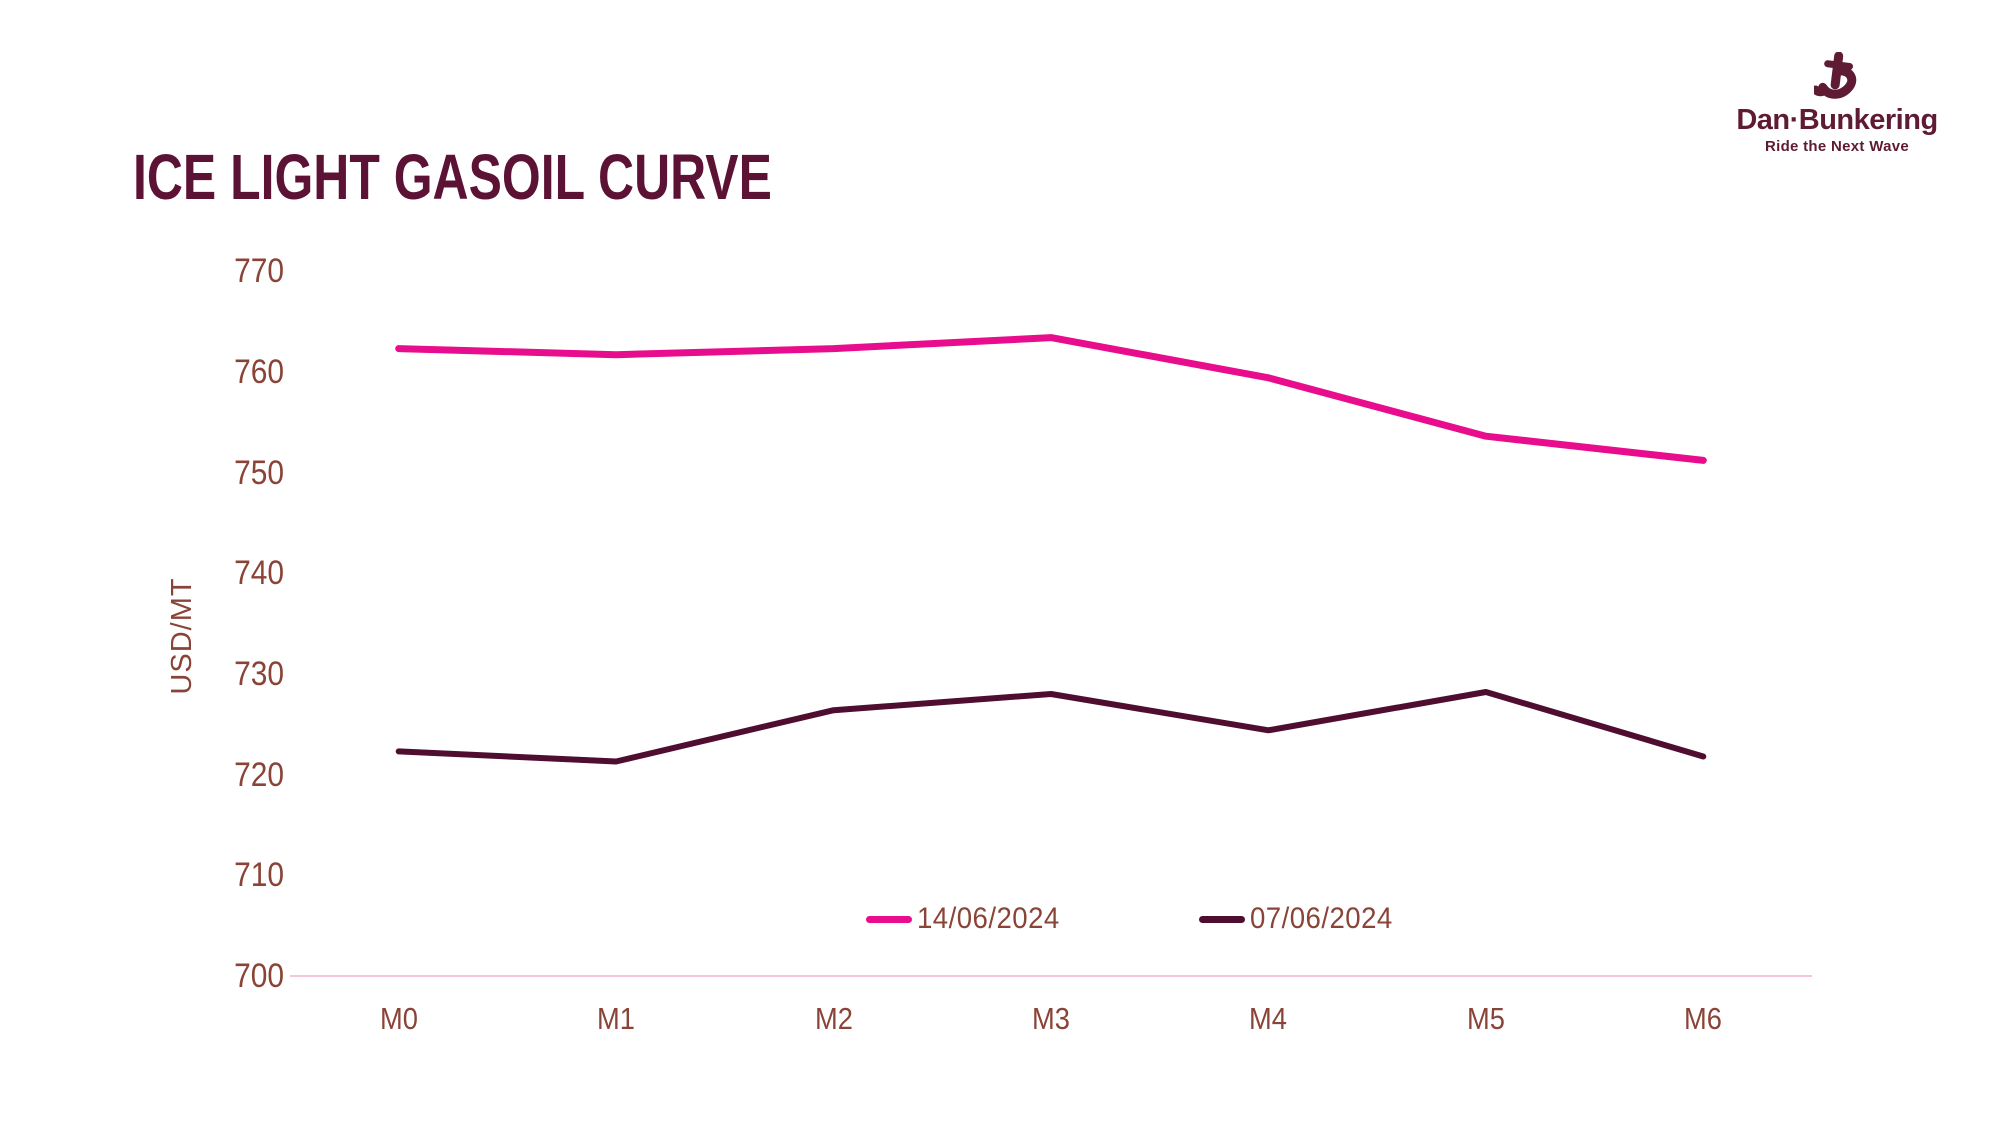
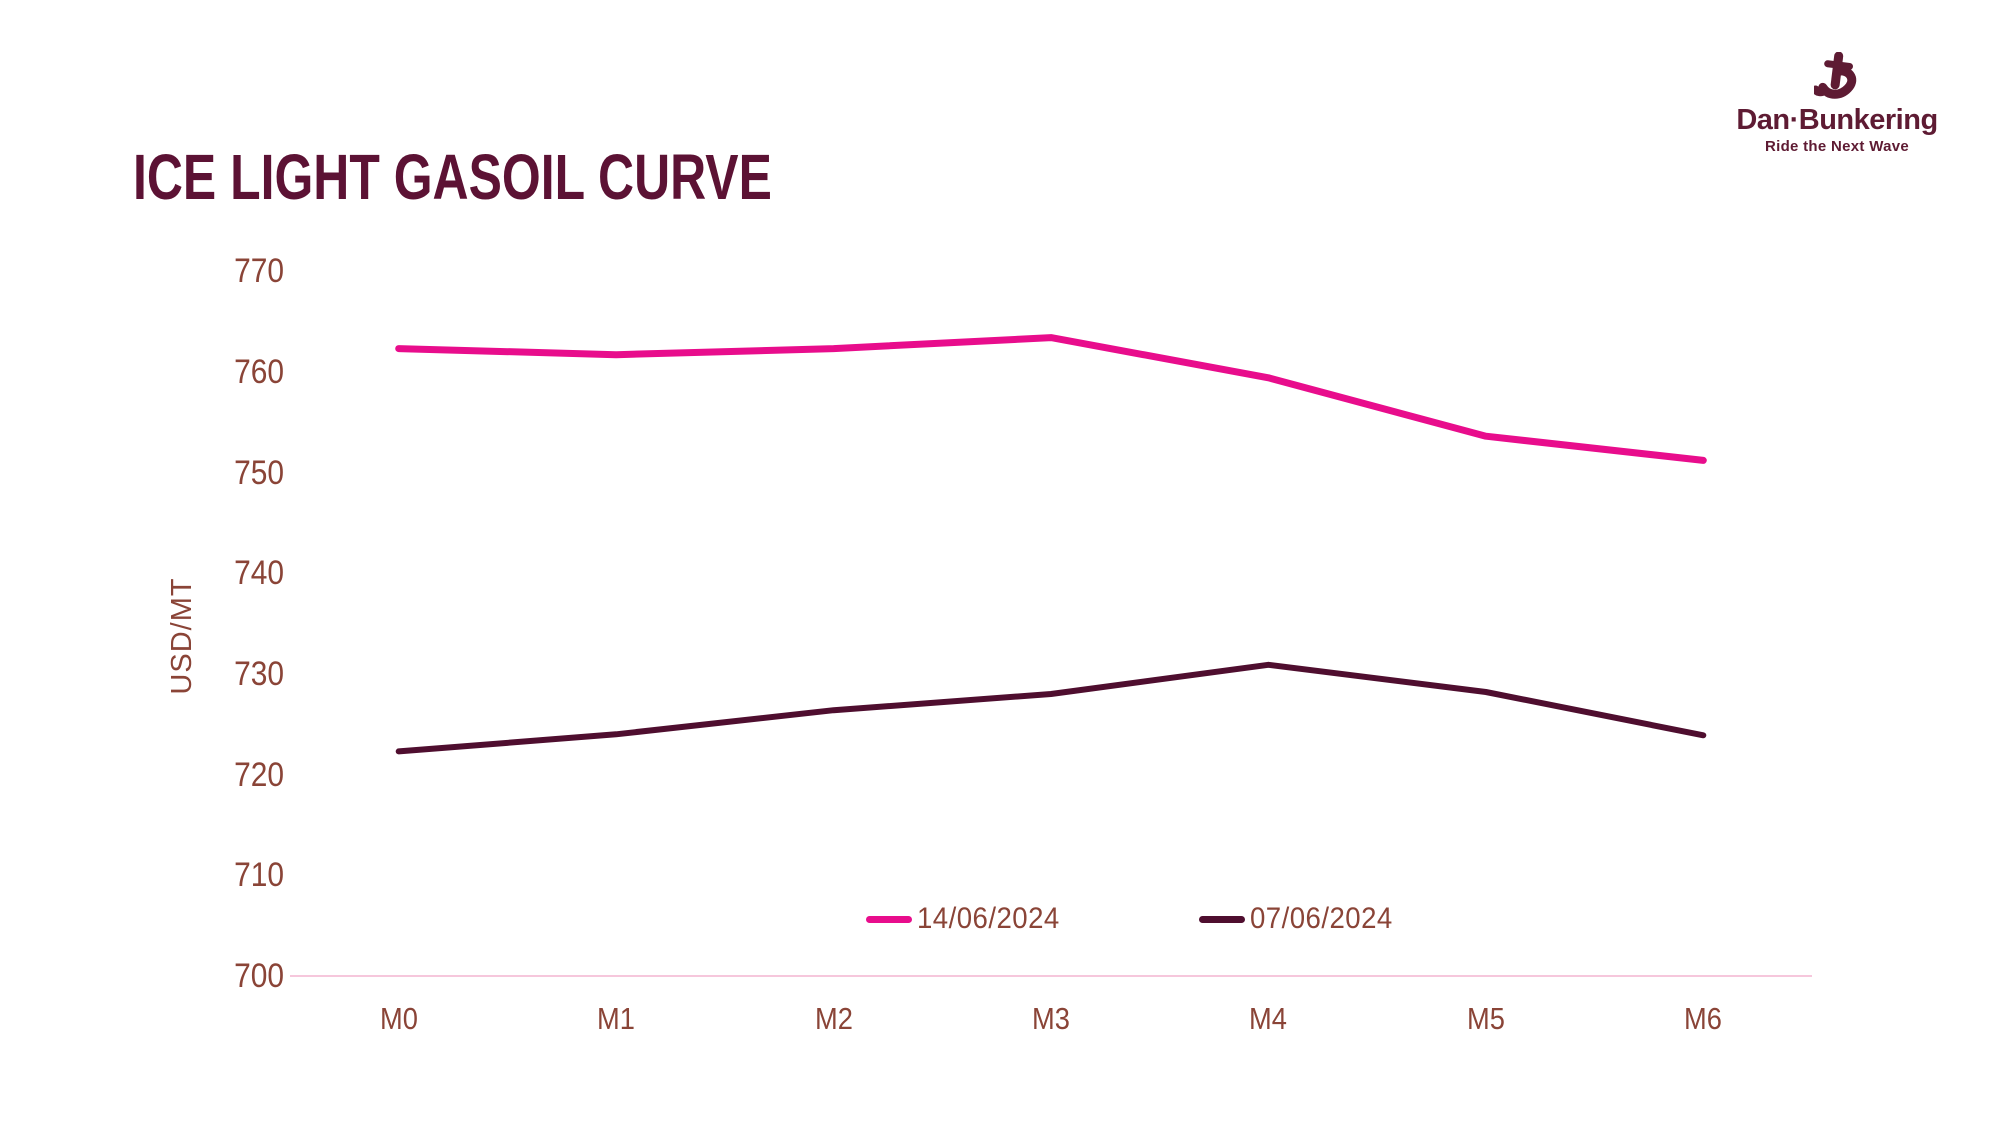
07/06/2024/M1: 721.3 -> 724.0
07/06/2024/M4: 724.4 -> 730.9
07/06/2024/M6: 721.8 -> 723.9
